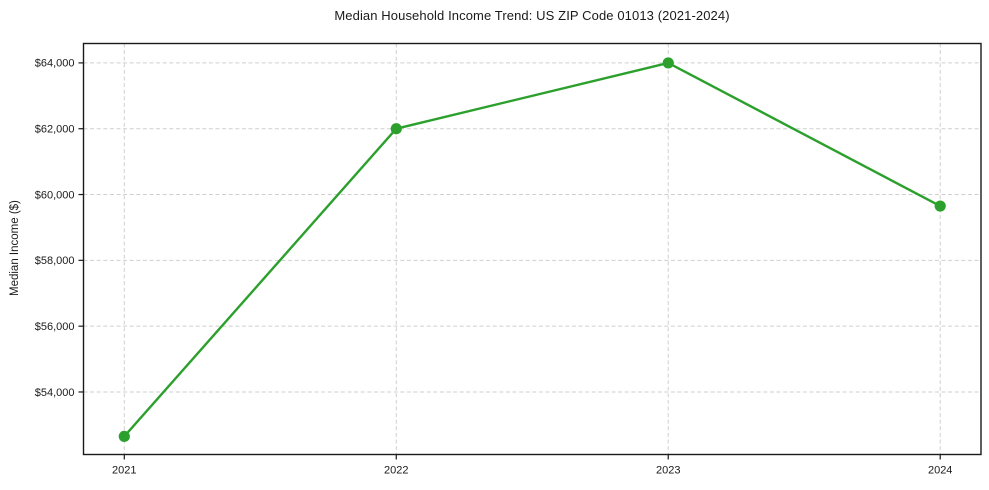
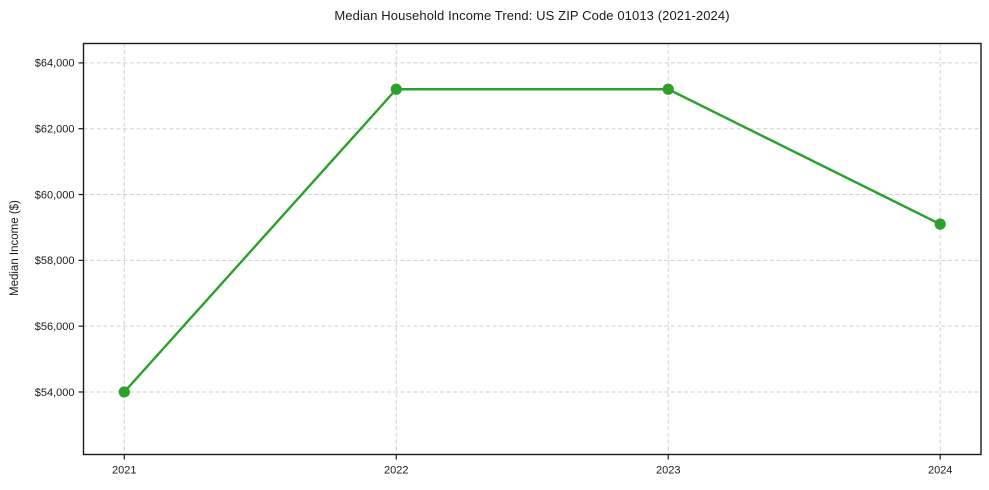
2021: $52600 -> $54000
2022: $62000 -> $63200
2023: $64000 -> $63200
2024: $59600 -> $59100
